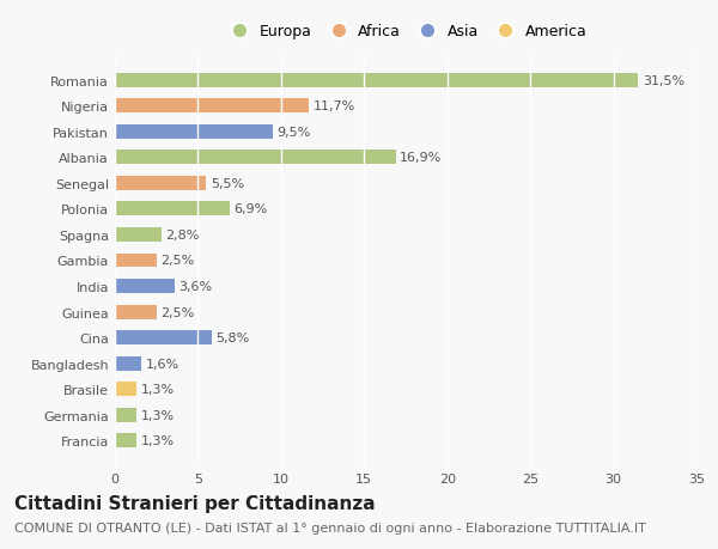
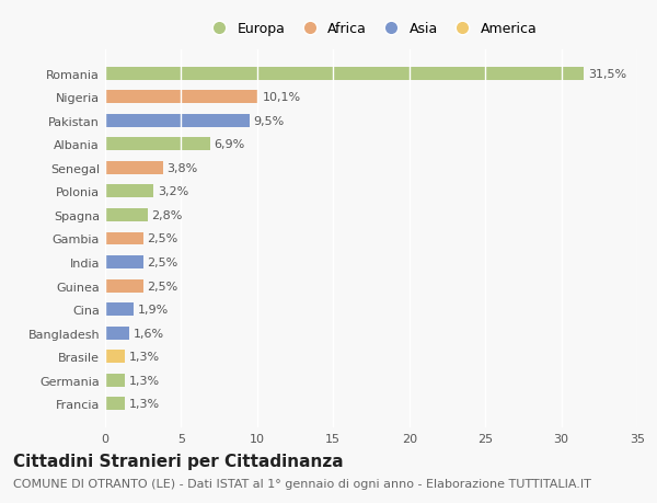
Nigeria: 11,7% -> 10,1%
Albania: 16,9% -> 6,9%
Senegal: 5,5% -> 3,8%
Polonia: 6,9% -> 3,2%
India: 3,6% -> 2,5%
Cina: 5,8% -> 1,9%
